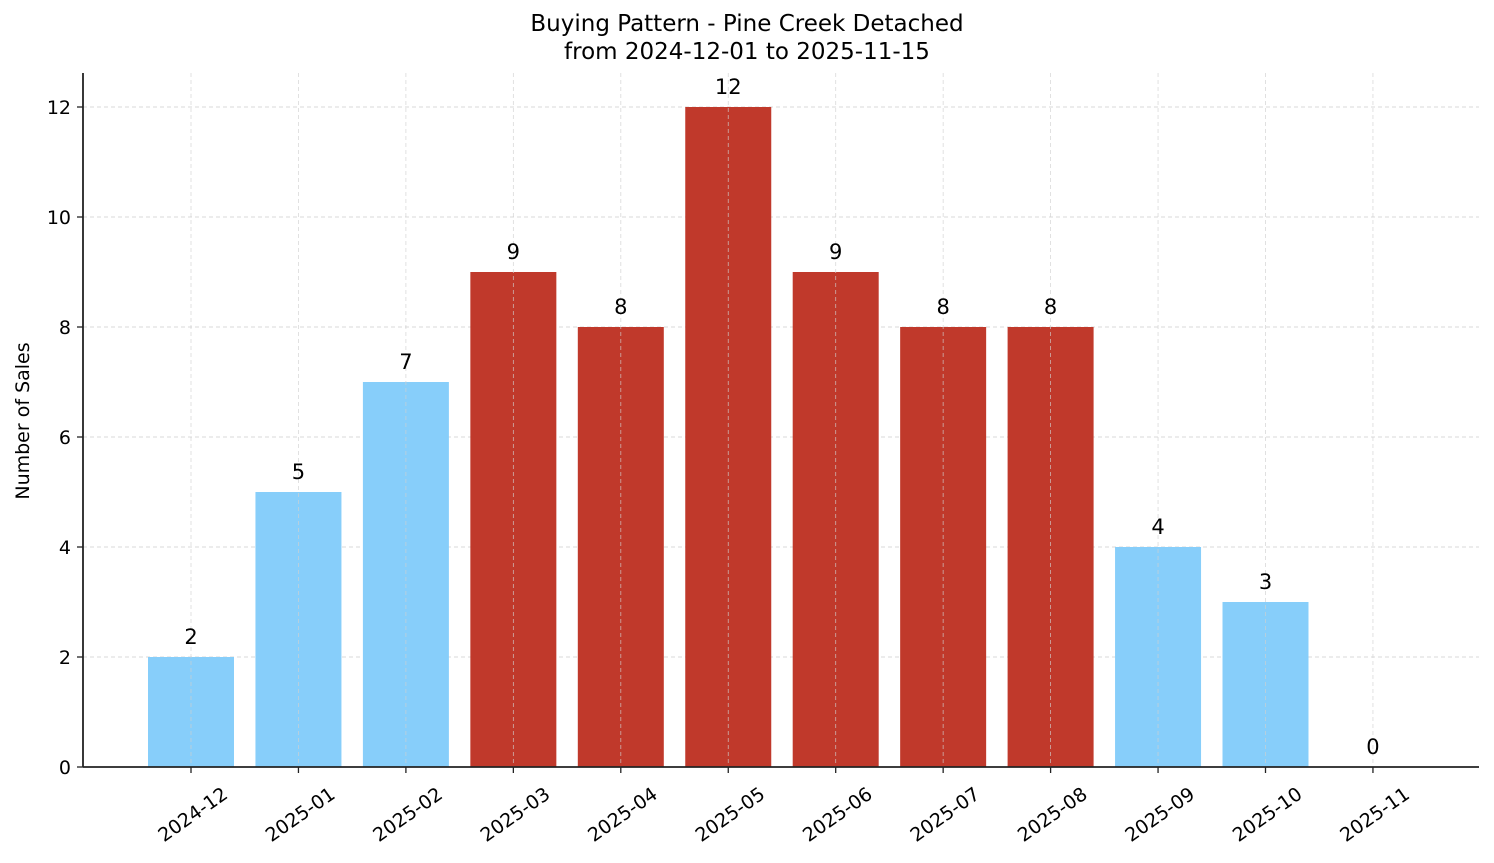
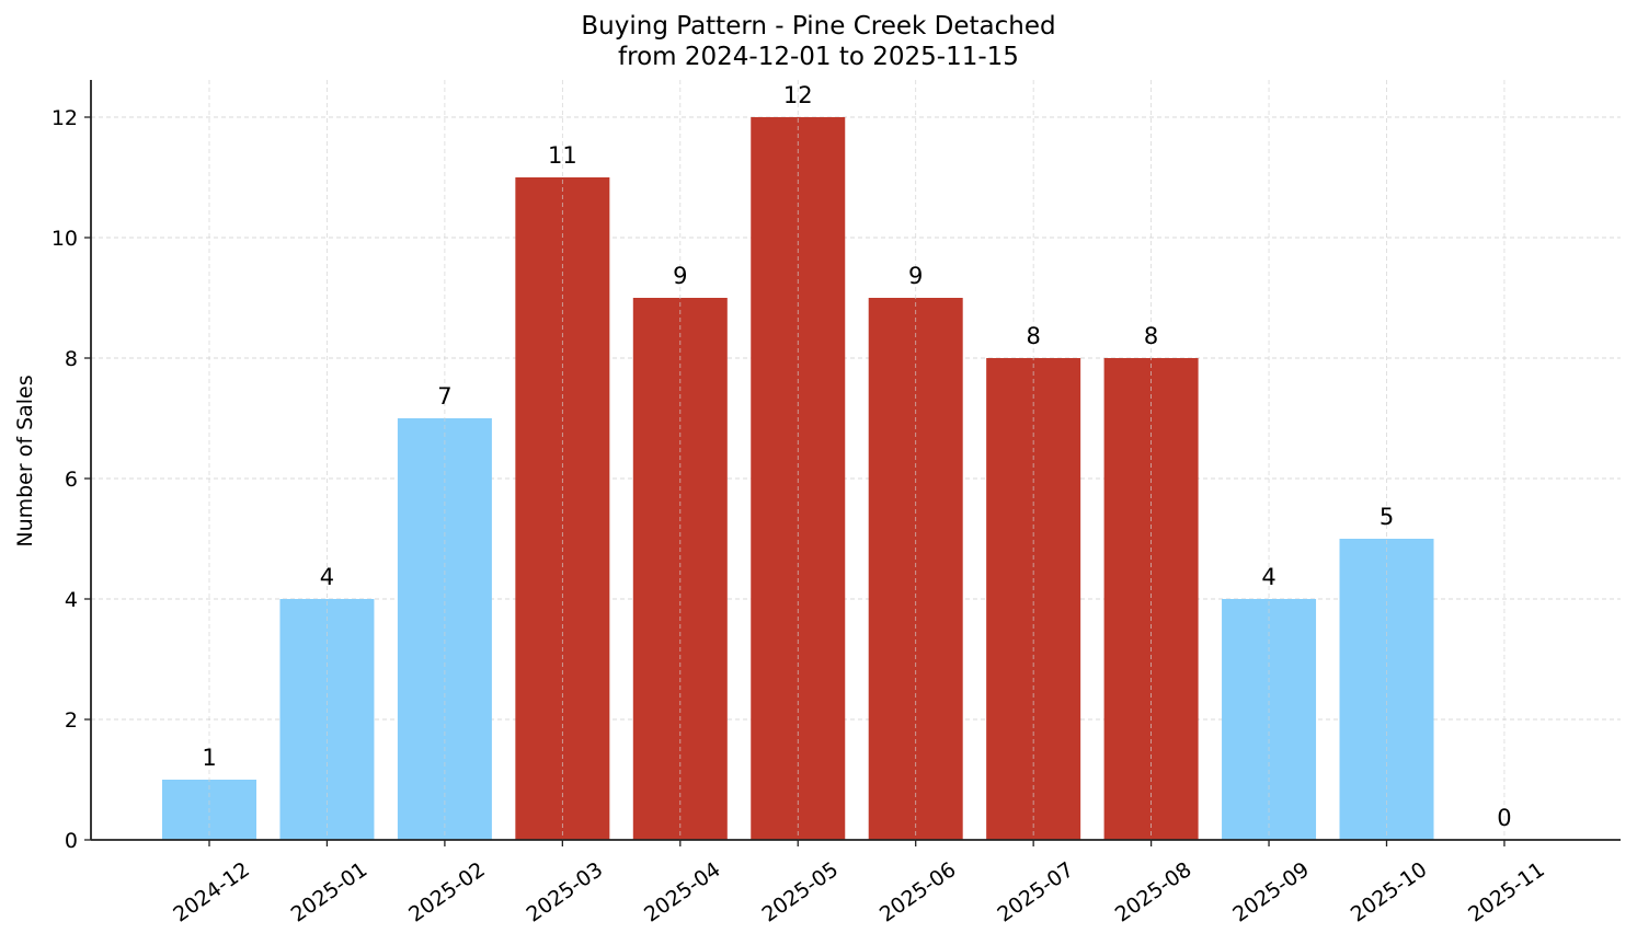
2024-12: 2 -> 1
2025-01: 5 -> 4
2025-03: 9 -> 11
2025-04: 8 -> 9
2025-10: 3 -> 5
